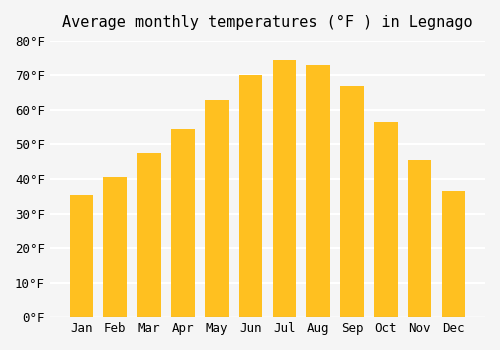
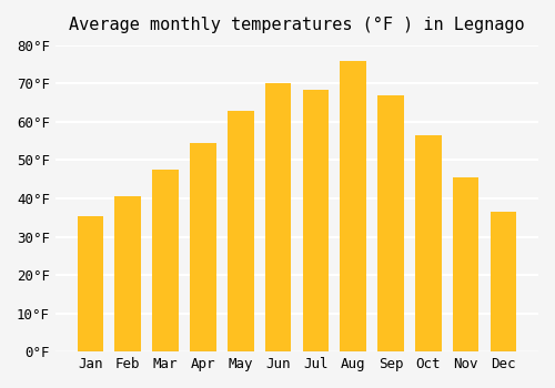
Jul: 74.5°F -> 68.5°F
Aug: 73.0°F -> 76.0°F
